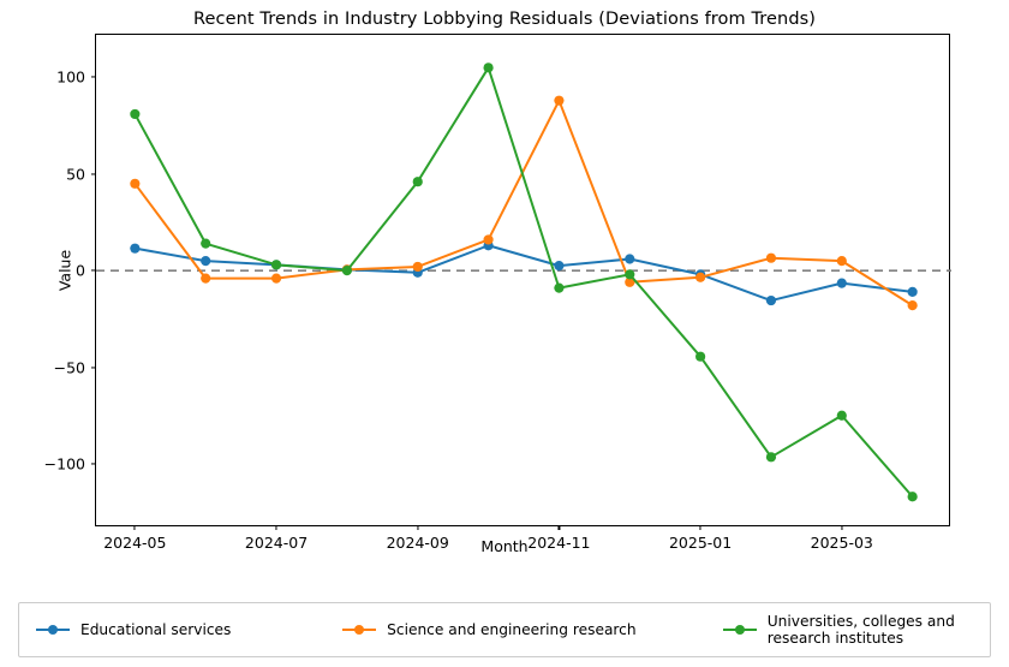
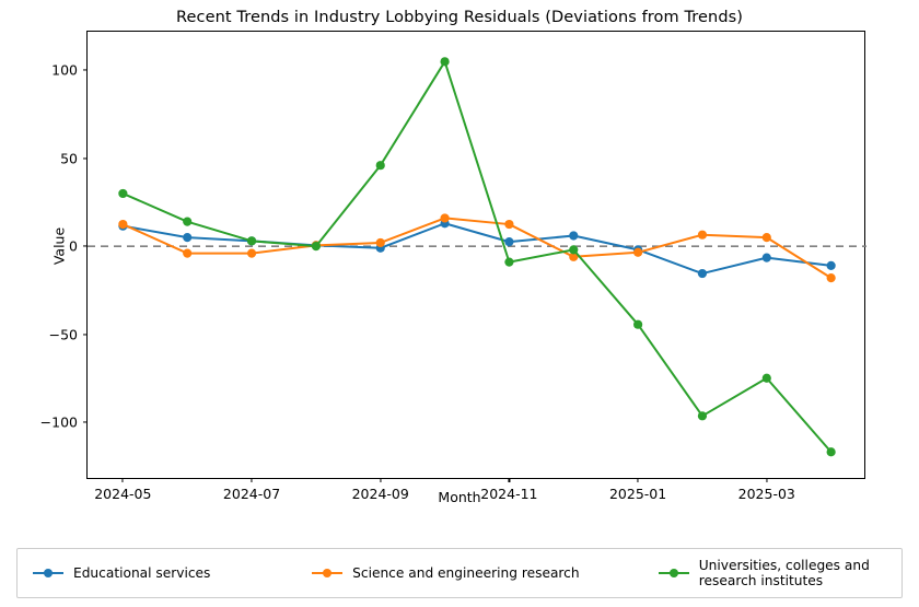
Science and engineering research/2024-05: 45 -> 12
Universities, colleges and research institutes/2024-05: 81 -> 30
Science and engineering research/2024-11: 88 -> 12
